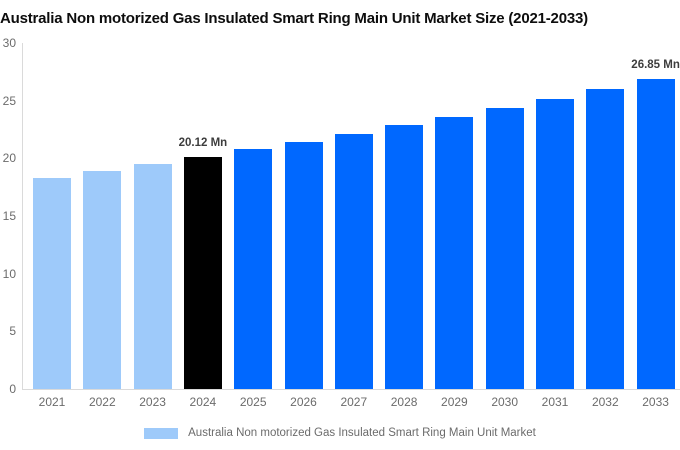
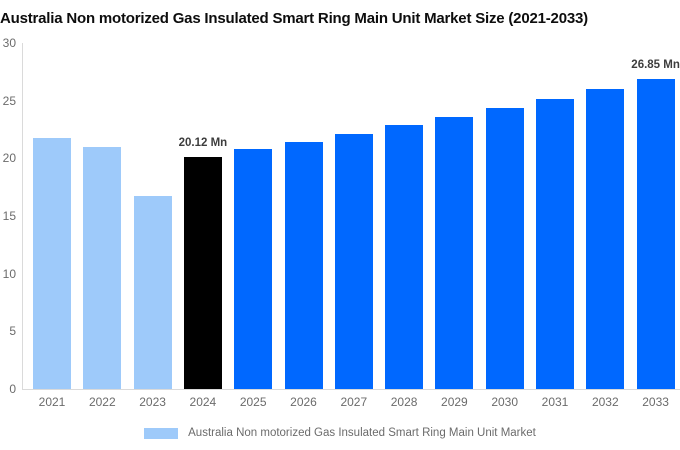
2021: 18.3 -> 21.8
2022: 18.9 -> 21.0
2023: 19.5 -> 16.7
